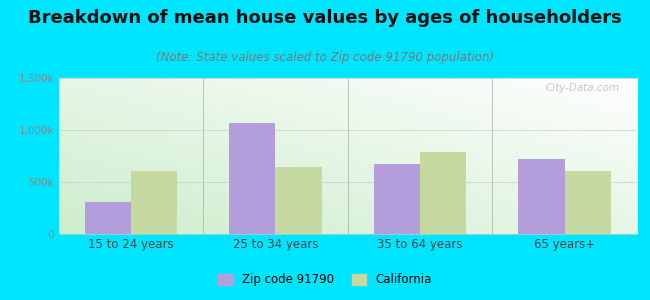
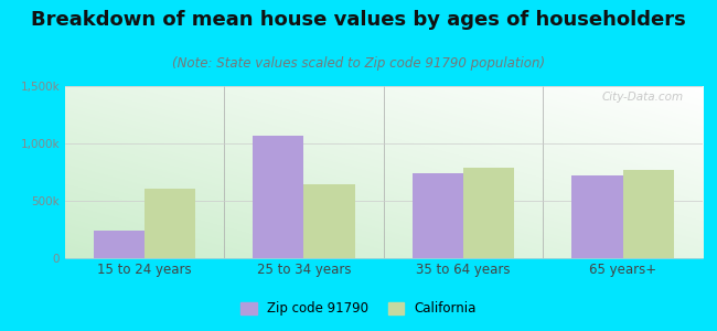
Zip code 91790/15 to 24 years: 310k -> 240k
Zip code 91790/35 to 64 years: 670k -> 740k
California/65 years+: 610k -> 770k
